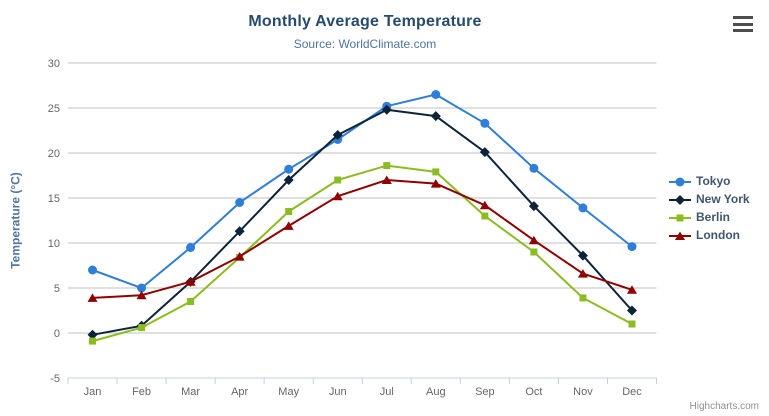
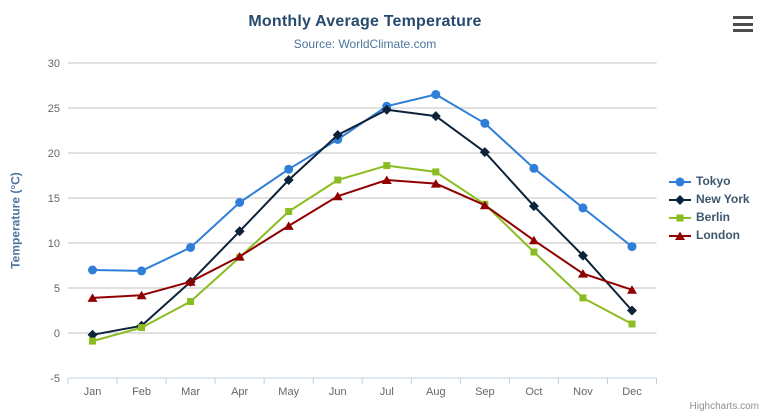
Tokyo/Feb: 5 -> 7
Berlin/Sep: 13 -> 14
